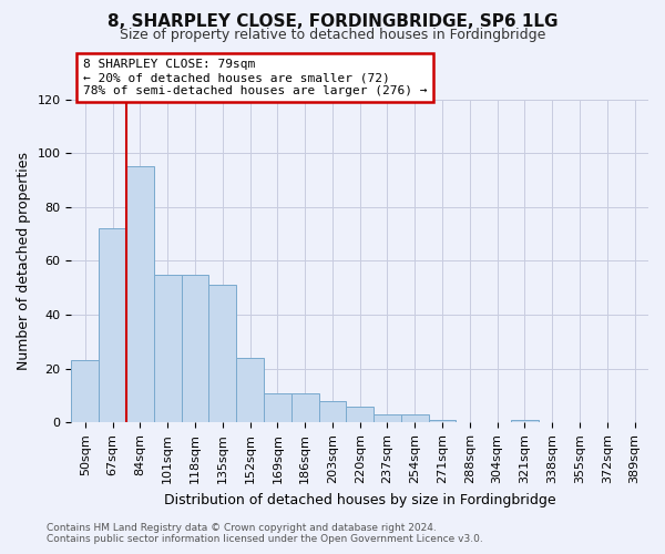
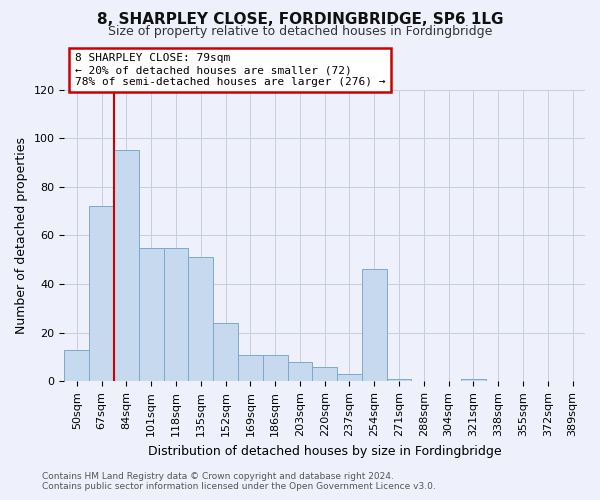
50sqm: 23 -> 13
254sqm: 3 -> 46
